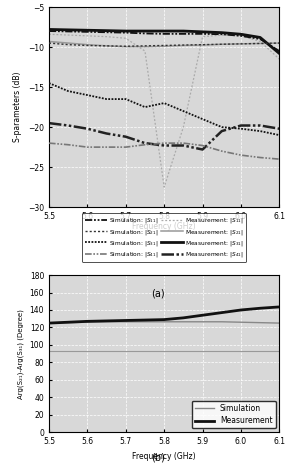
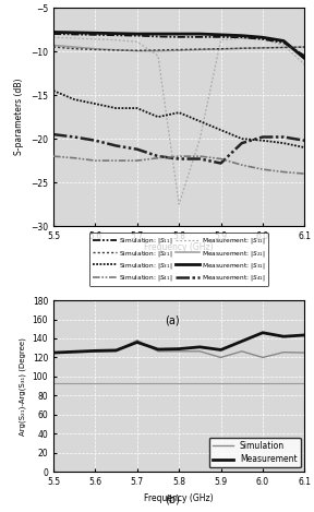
Simulation/5.7: 126 -> 138
Measurement/5.7: 128 -> 136
Simulation/5.9: 126 -> 120
Measurement/5.9: 134 -> 128
Simulation/6.0: 126 -> 120
Measurement/6.0: 140 -> 146
